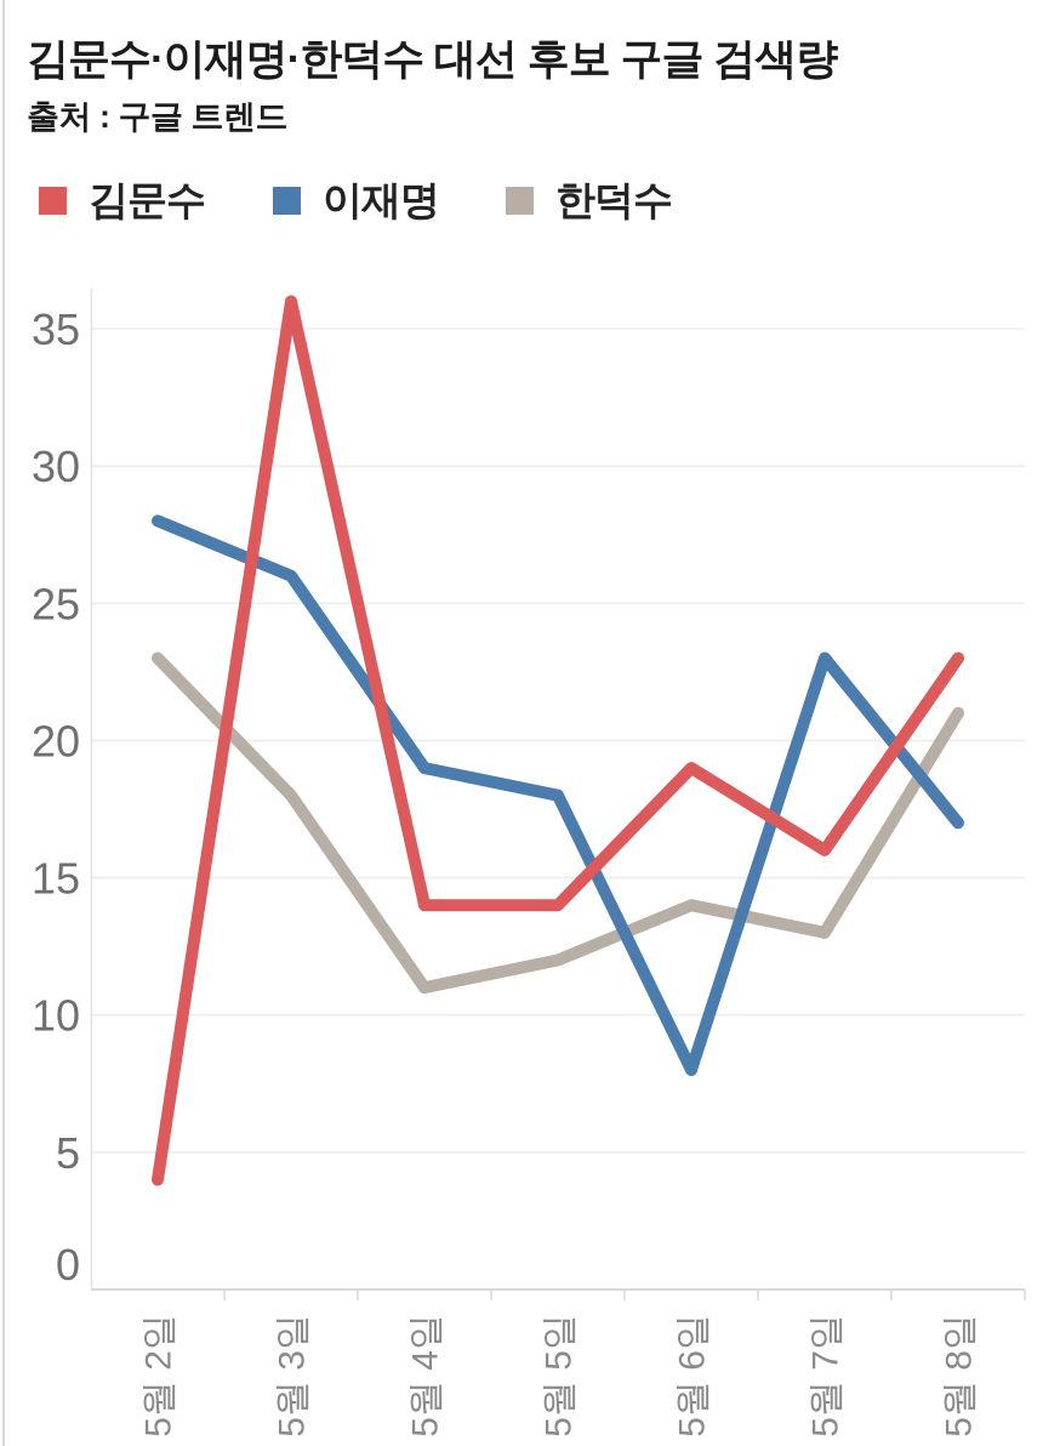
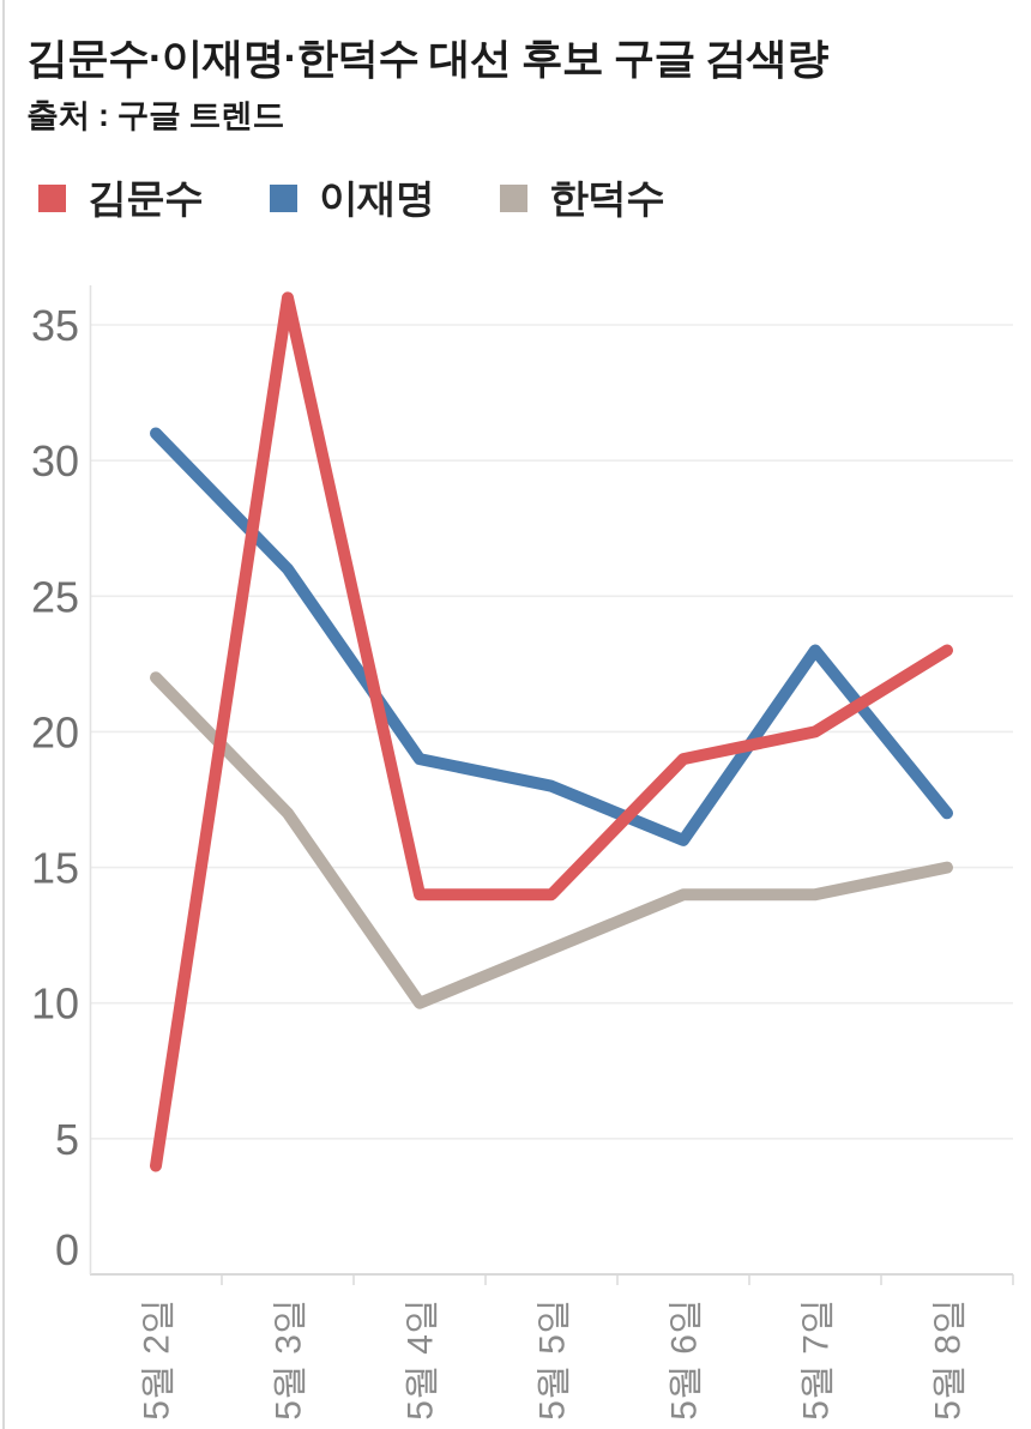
이재명/5월 2일: 28 -> 31
한덕수/5월 2일: 23 -> 22
한덕수/5월 3일: 18 -> 17
한덕수/5월 4일: 11 -> 10
이재명/5월 6일: 8 -> 16
김문수/5월 7일: 16 -> 20
한덕수/5월 7일: 13 -> 14
한덕수/5월 8일: 21 -> 15
